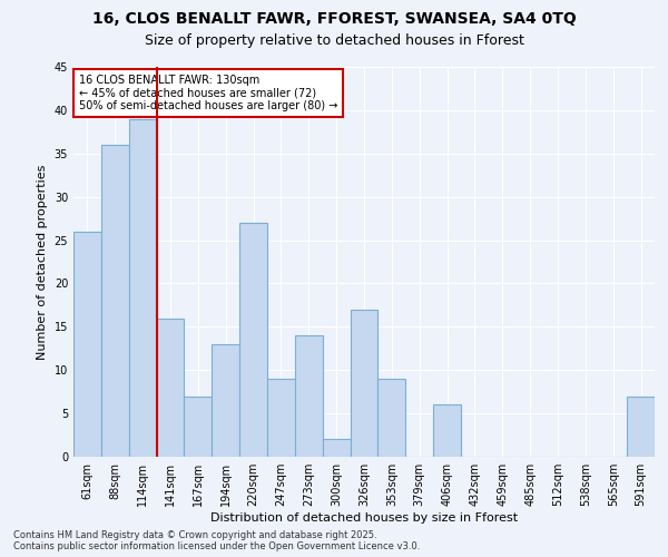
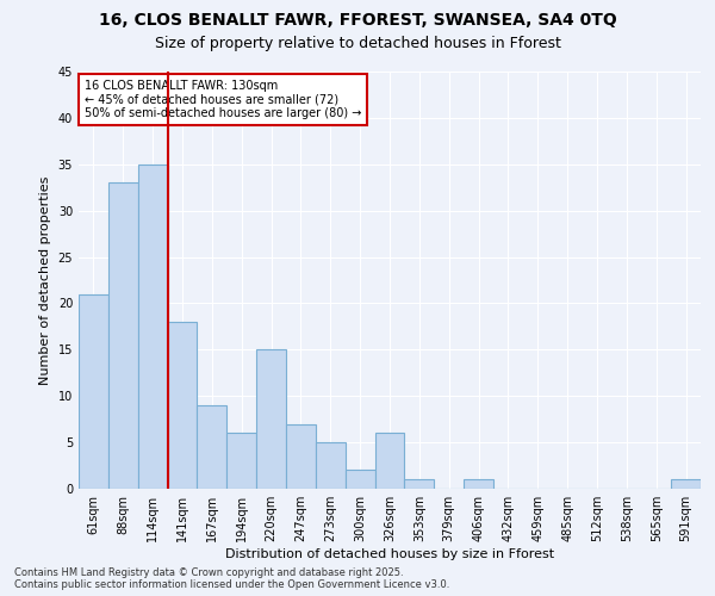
61sqm: 26 -> 21
88sqm: 36 -> 33
114sqm: 39 -> 35
141sqm: 16 -> 18
167sqm: 7 -> 9
194sqm: 13 -> 6
220sqm: 27 -> 15
247sqm: 9 -> 7
273sqm: 14 -> 5
326sqm: 17 -> 6
353sqm: 9 -> 1
406sqm: 6 -> 1
591sqm: 7 -> 1
